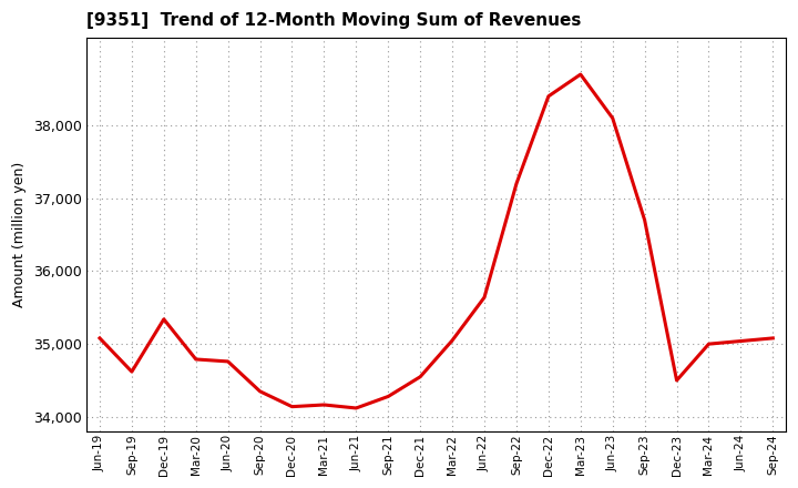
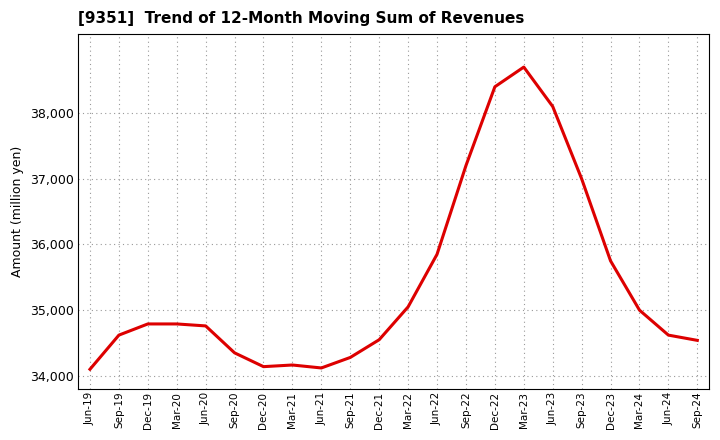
Jun-19: 35,080 -> 34,100
Dec-19: 35,340 -> 34,790
Jun-22: 35,640 -> 35,850
Sep-23: 36,700 -> 37,000
Dec-23: 34,500 -> 35,750
Jun-24: 35,040 -> 34,620
Sep-24: 35,080 -> 34,540
